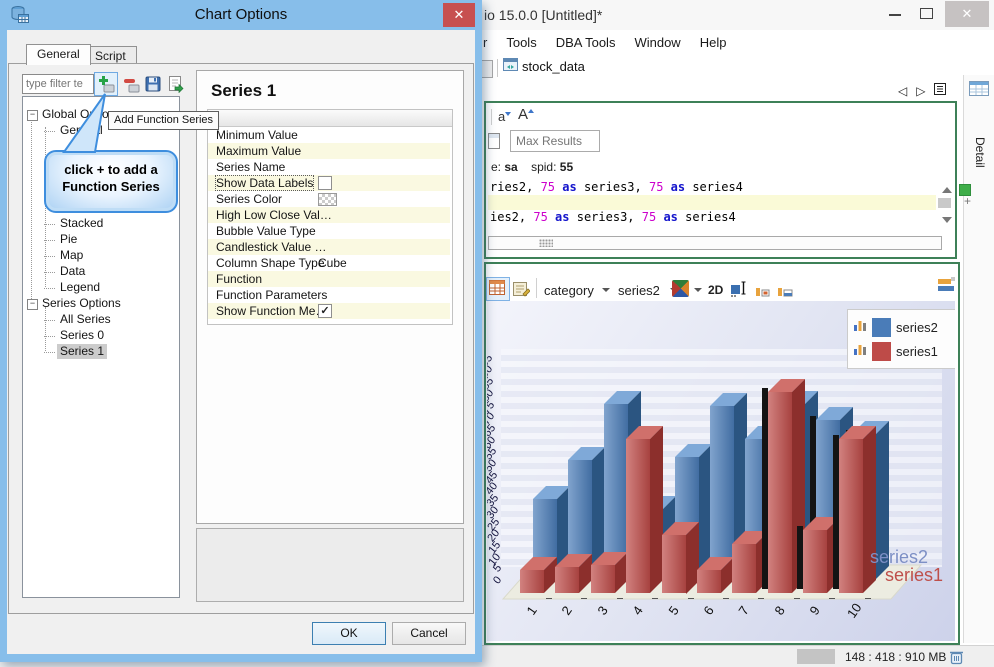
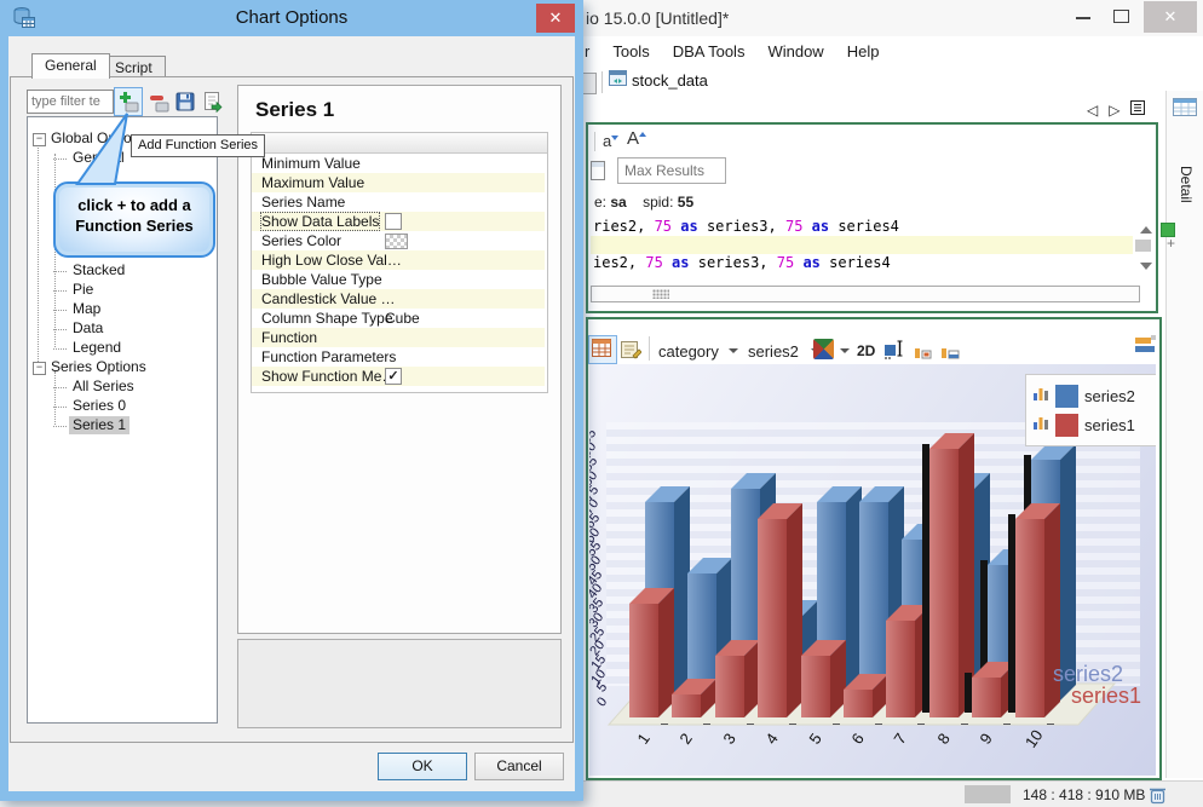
series2/1: 34 -> 70
series1/1: 10 -> 40
series2/2: 51 -> 45
series1/2: 11 -> 8
series1/3: 12 -> 22
series1/4: 66 -> 70
series2/5: 52 -> 70
series1/5: 25 -> 22
series2/6: 74 -> 70
series2/7: 60 -> 57
series1/7: 21 -> 34
series1/8: 86 -> 95
series2/9: 68 -> 48
series1/9: 27 -> 14
series2/10: 62 -> 85
series1/10: 66 -> 70
